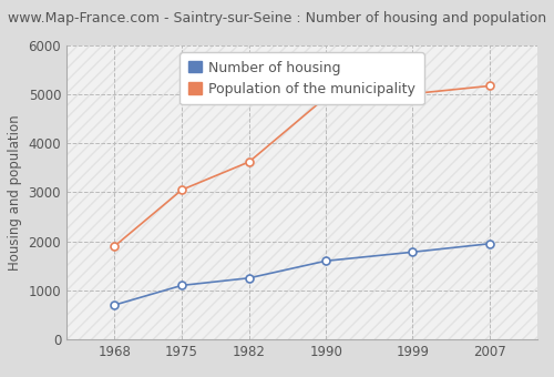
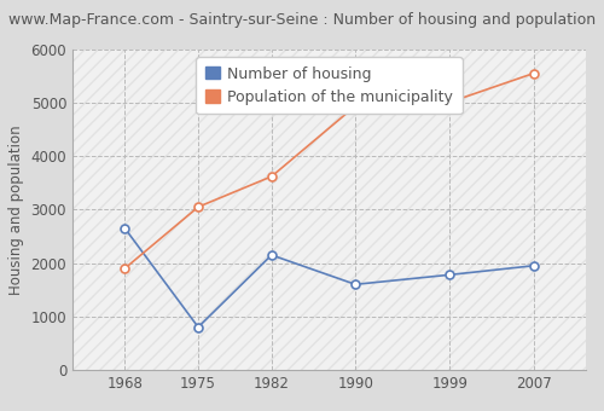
Number of housing/1968: 700 -> 2650
Number of housing/1975: 1100 -> 800
Number of housing/1982: 1250 -> 2150
Population of the municipality/2007: 5170 -> 5550
